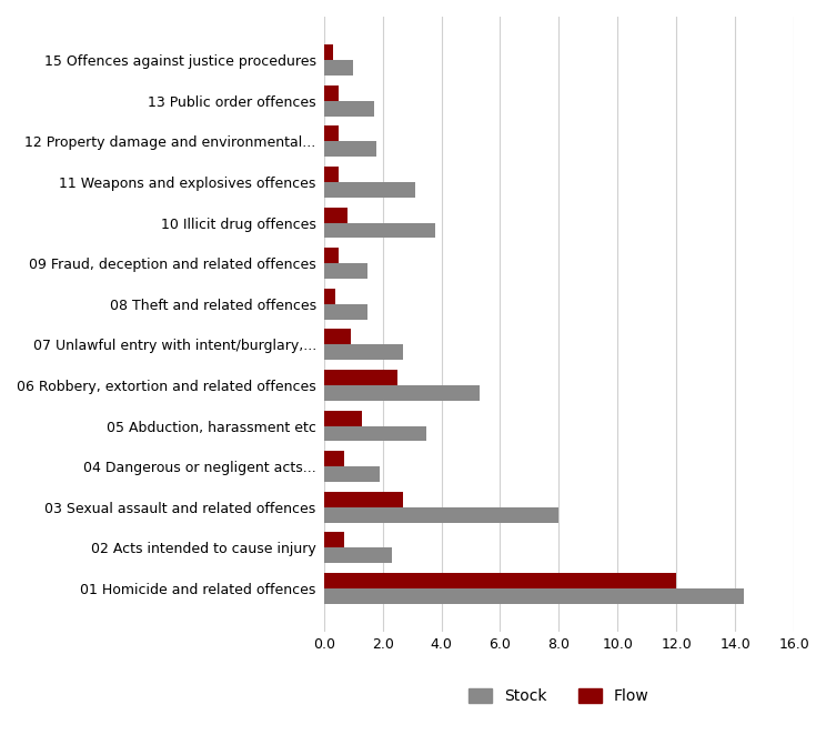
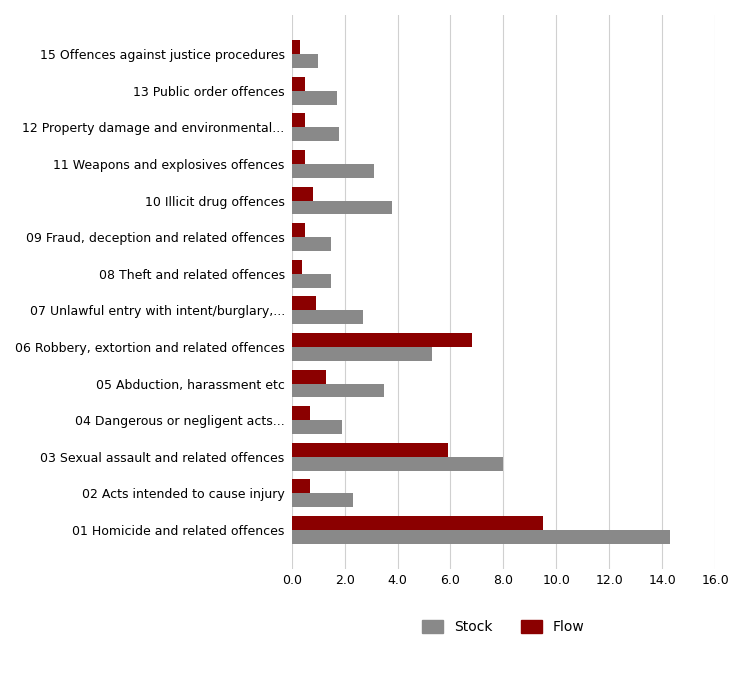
Flow/06 Robbery, extortion and related offences: 2.5 -> 6.8
Flow/03 Sexual assault and related offences: 2.7 -> 5.9
Flow/01 Homicide and related offences: 12.0 -> 9.5
